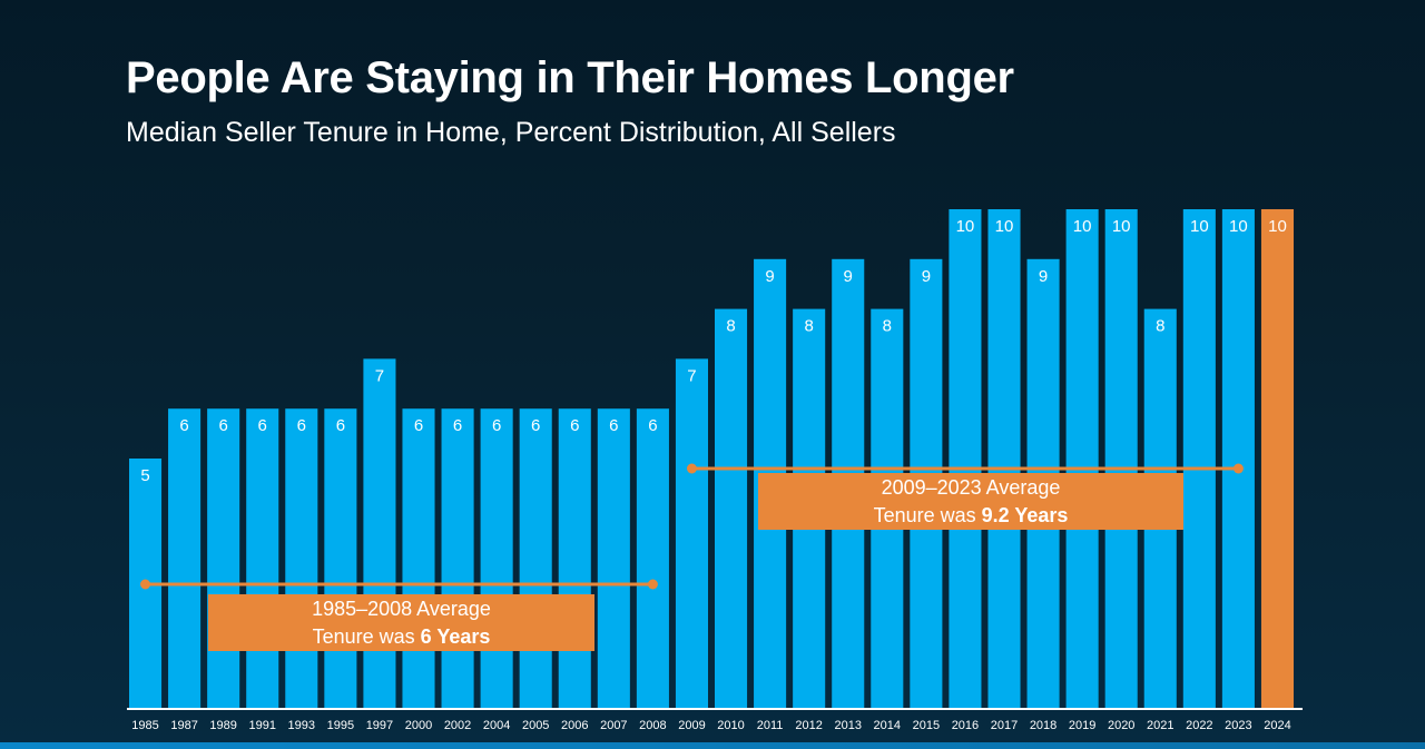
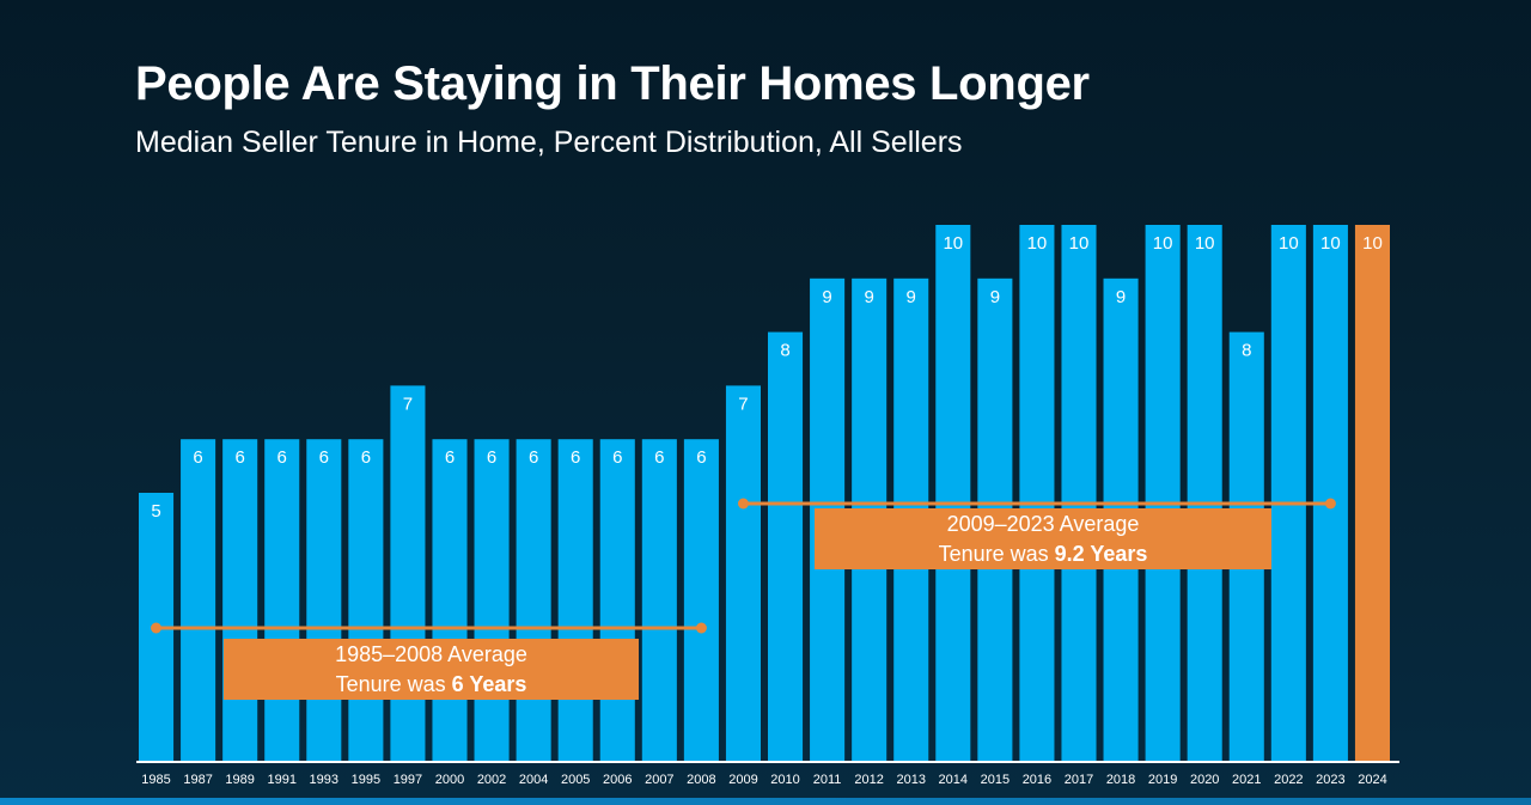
2012: 8 -> 9
2014: 8 -> 10
